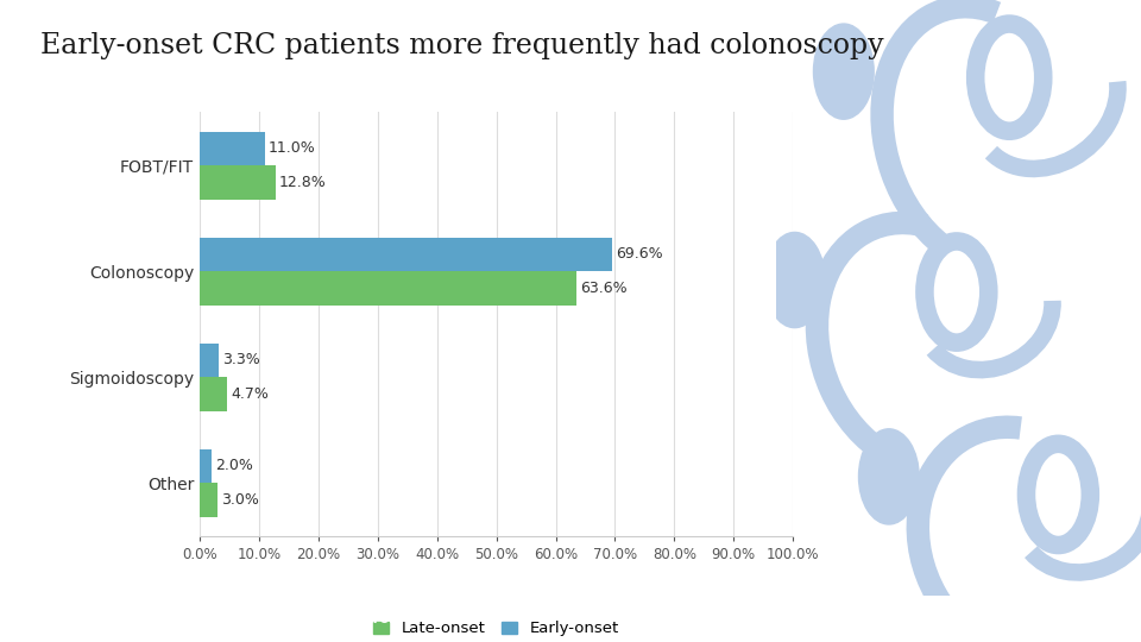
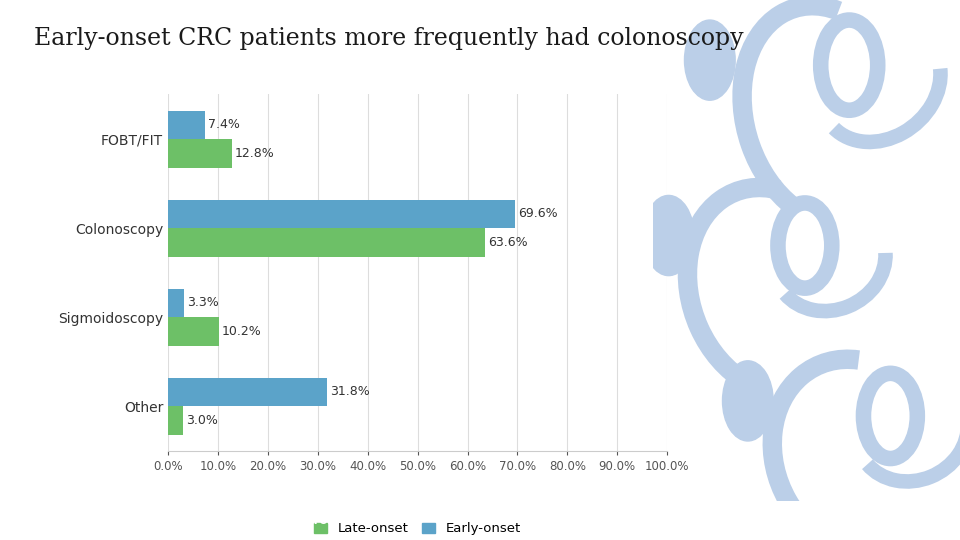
Early-onset/FOBT/FIT: 11.0% -> 7.4%
Late-onset/Sigmoidoscopy: 4.7% -> 10.2%
Early-onset/Other: 2.0% -> 31.8%
